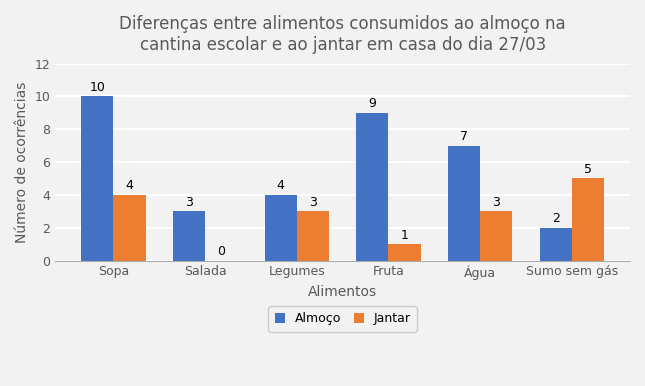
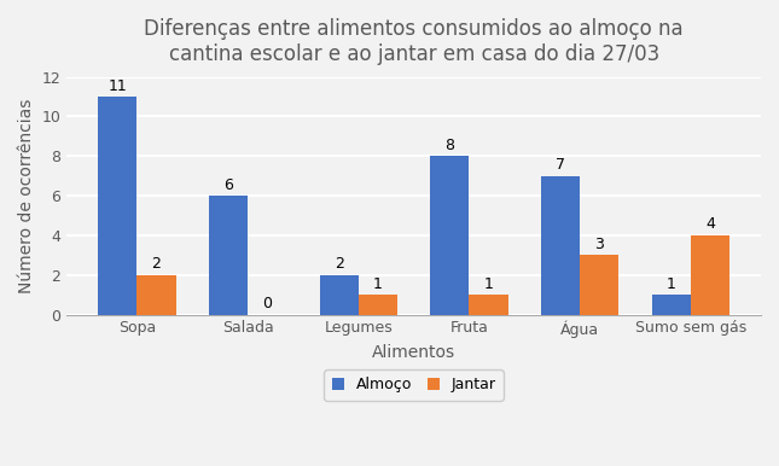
Almoço/Sopa: 10 -> 11
Jantar/Sopa: 4 -> 2
Almoço/Salada: 3 -> 6
Almoço/Legumes: 4 -> 2
Jantar/Legumes: 3 -> 1
Almoço/Fruta: 9 -> 8
Almoço/Sumo sem gás: 2 -> 1
Jantar/Sumo sem gás: 5 -> 4
